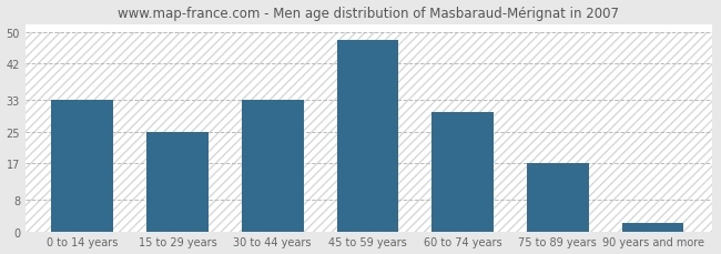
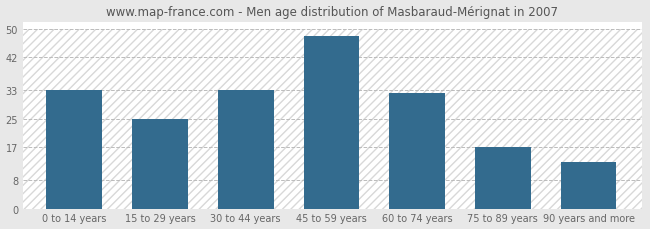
60 to 74 years: 30 -> 32
90 years and more: 2 -> 13
